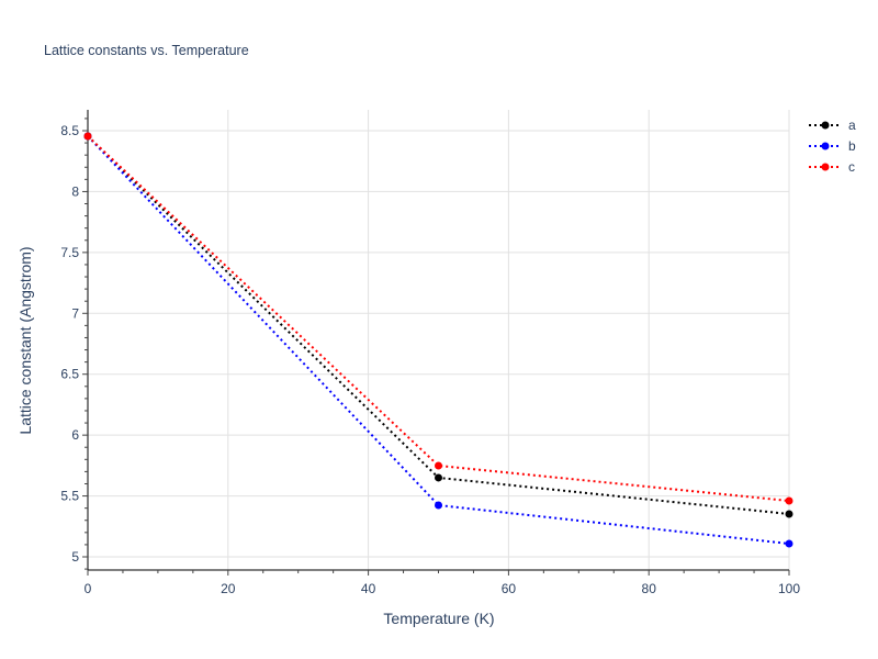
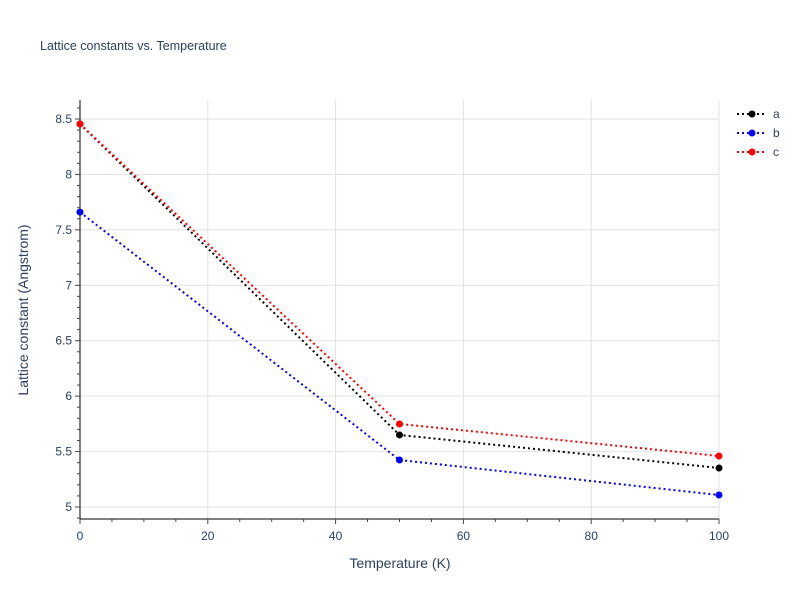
b/0: 8.46 -> 7.66
